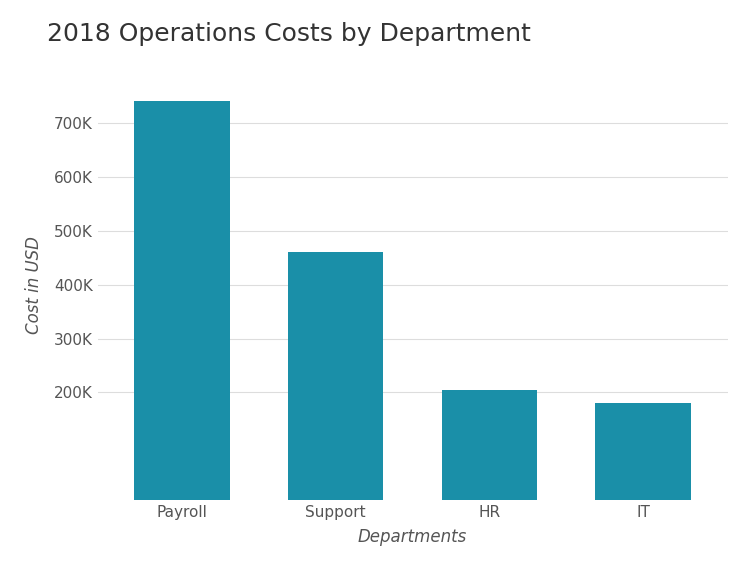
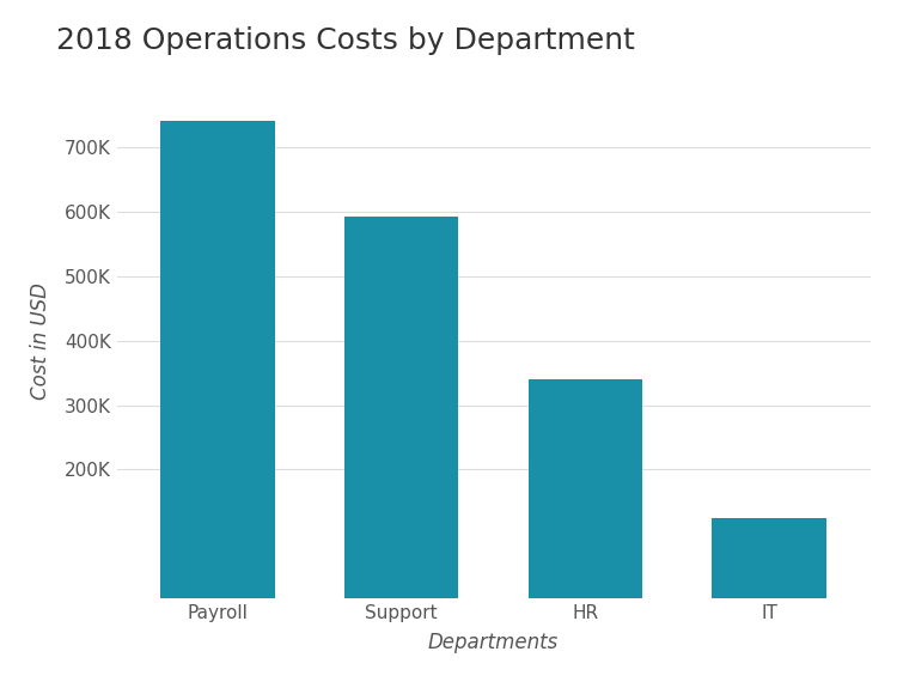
Support: 460K -> 592K
HR: 205K -> 340K
IT: 180K -> 124K
